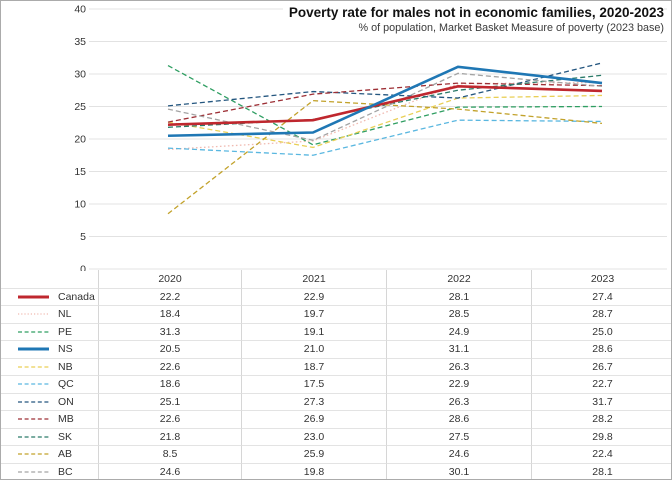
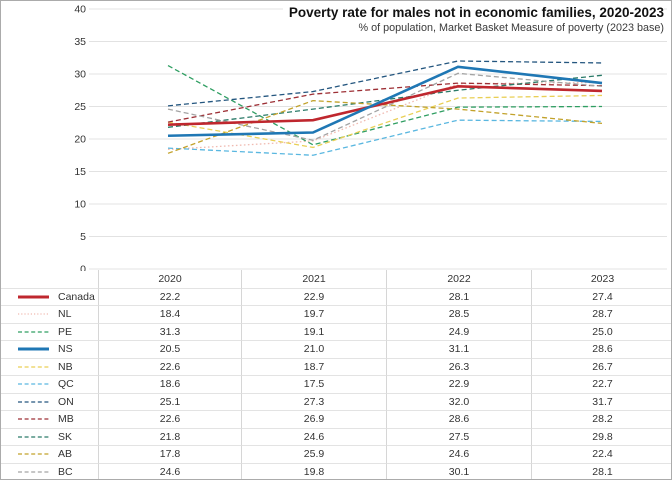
AB/2020: 8.5 -> 17.8
SK/2021: 23.0 -> 24.6
ON/2022: 26.3 -> 32.0
